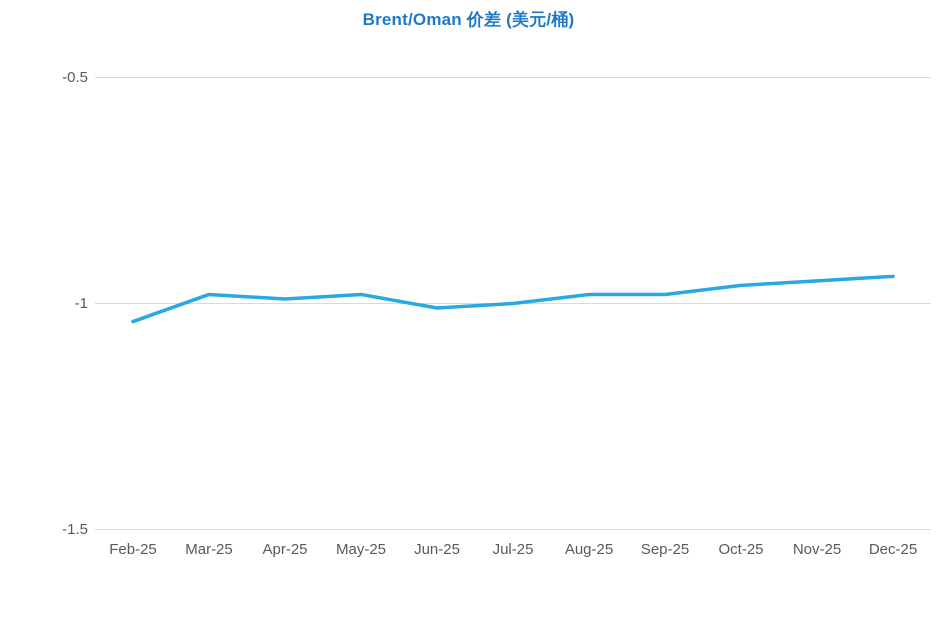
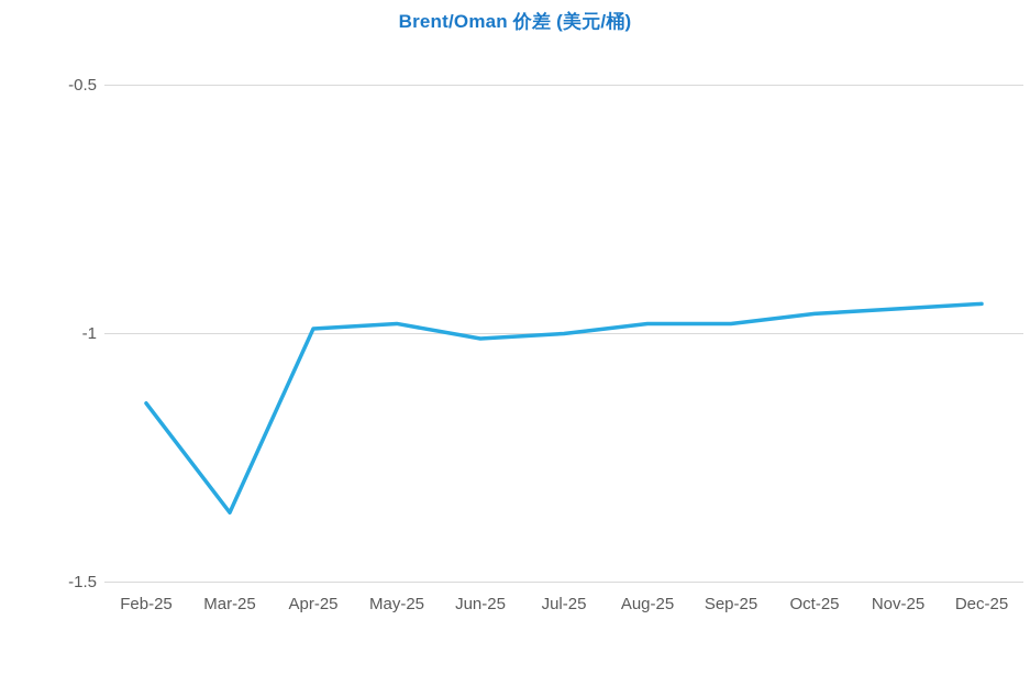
Feb-25: -1.04 -> -1.14
Mar-25: -0.98 -> -1.36
